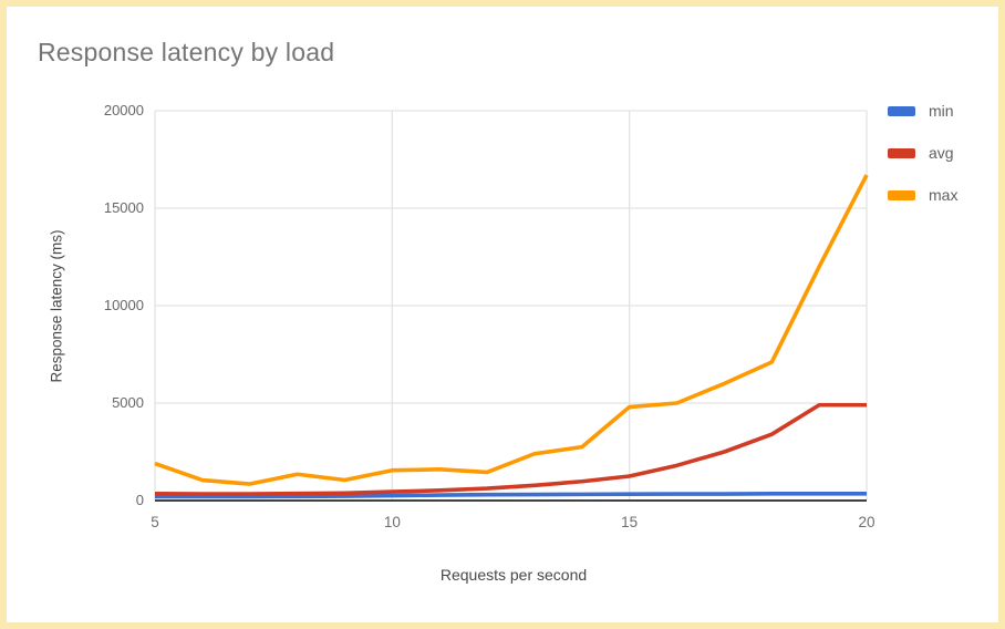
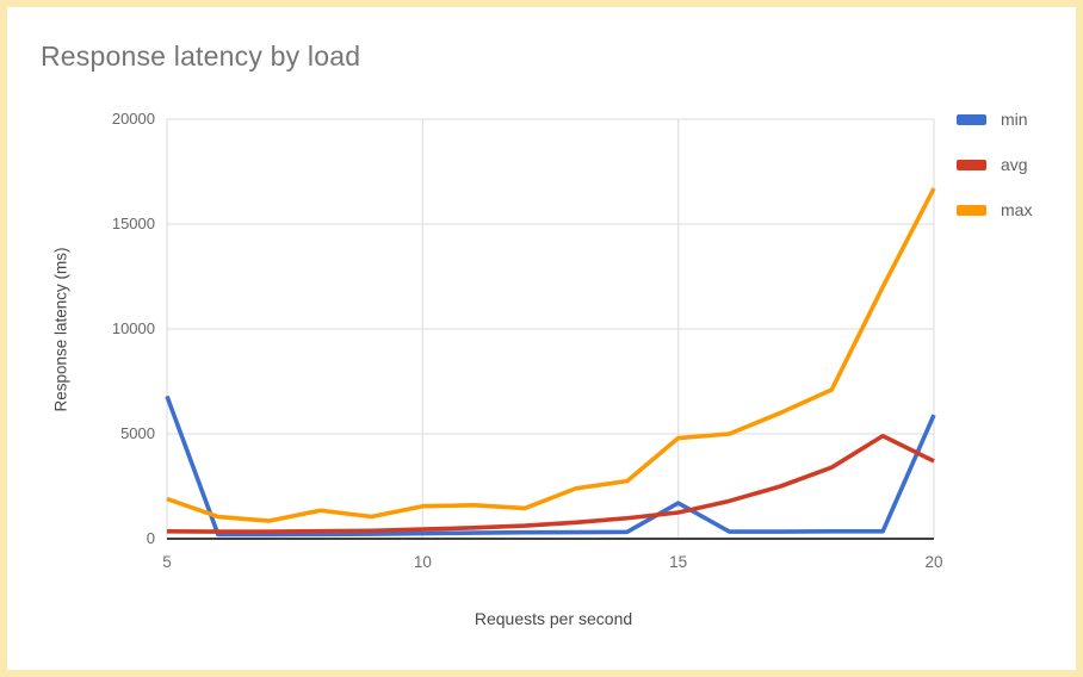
min/5: 200 -> 6800
min/15: 300 -> 1700
min/20: 400 -> 5900
avg/20: 4900 -> 3700
